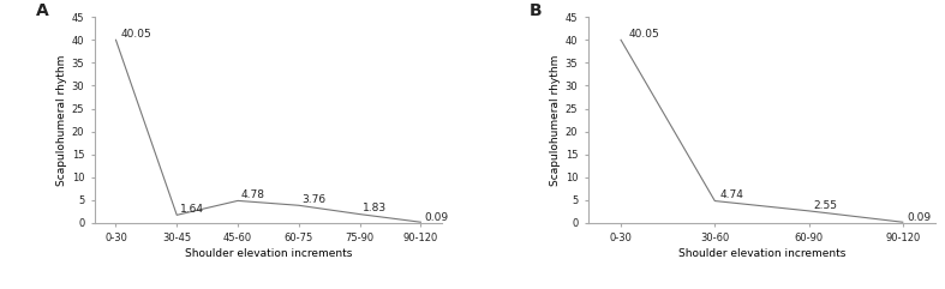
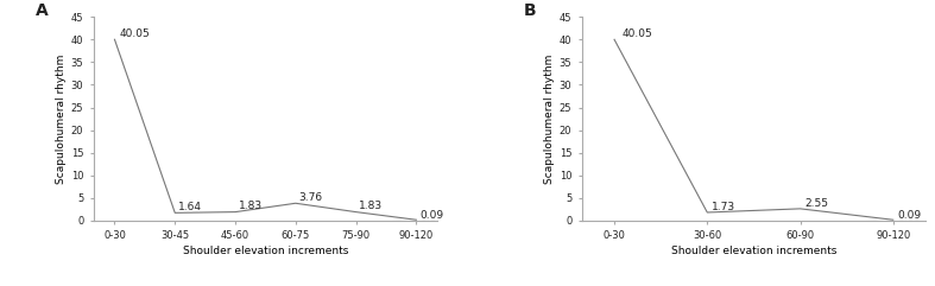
45-60: 4.78 -> 1.83
30-60: 4.74 -> 1.73
